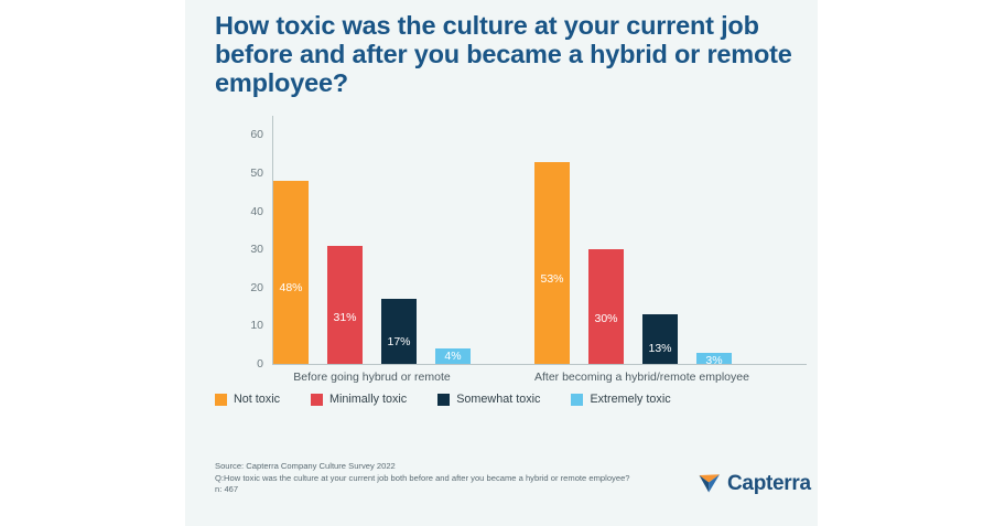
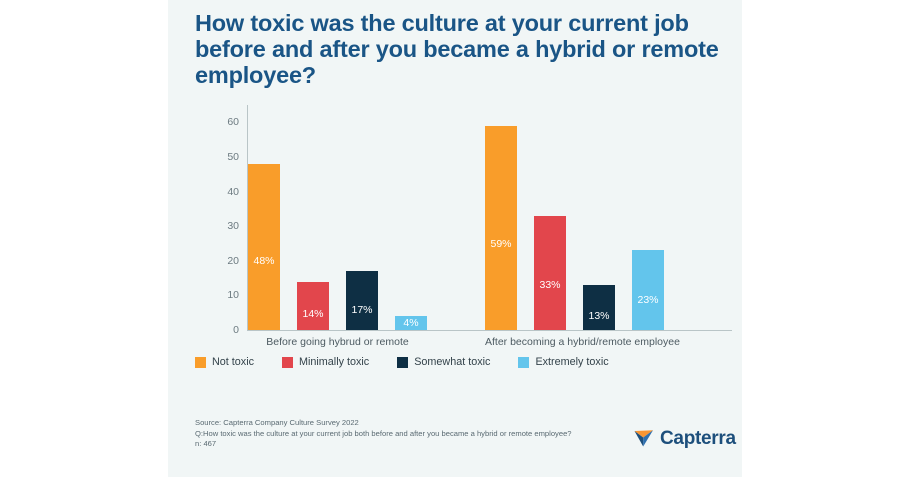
Minimally toxic/Before going hybrud or remote: 31% -> 14%
Not toxic/After becoming a hybrid/remote employee: 53% -> 59%
Minimally toxic/After becoming a hybrid/remote employee: 30% -> 33%
Extremely toxic/After becoming a hybrid/remote employee: 3% -> 23%
